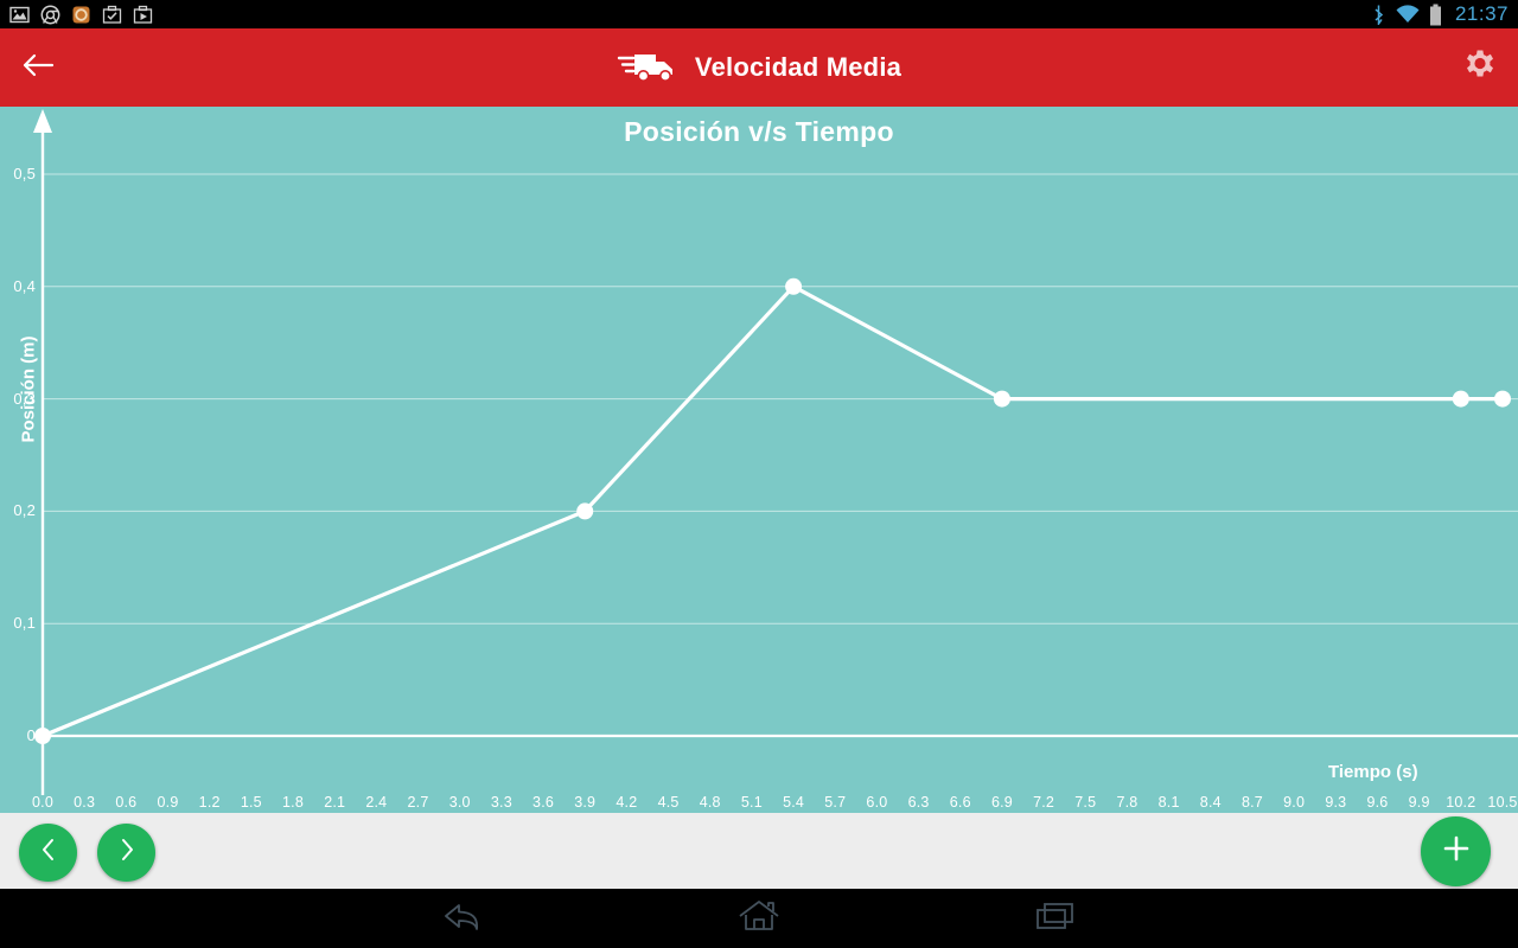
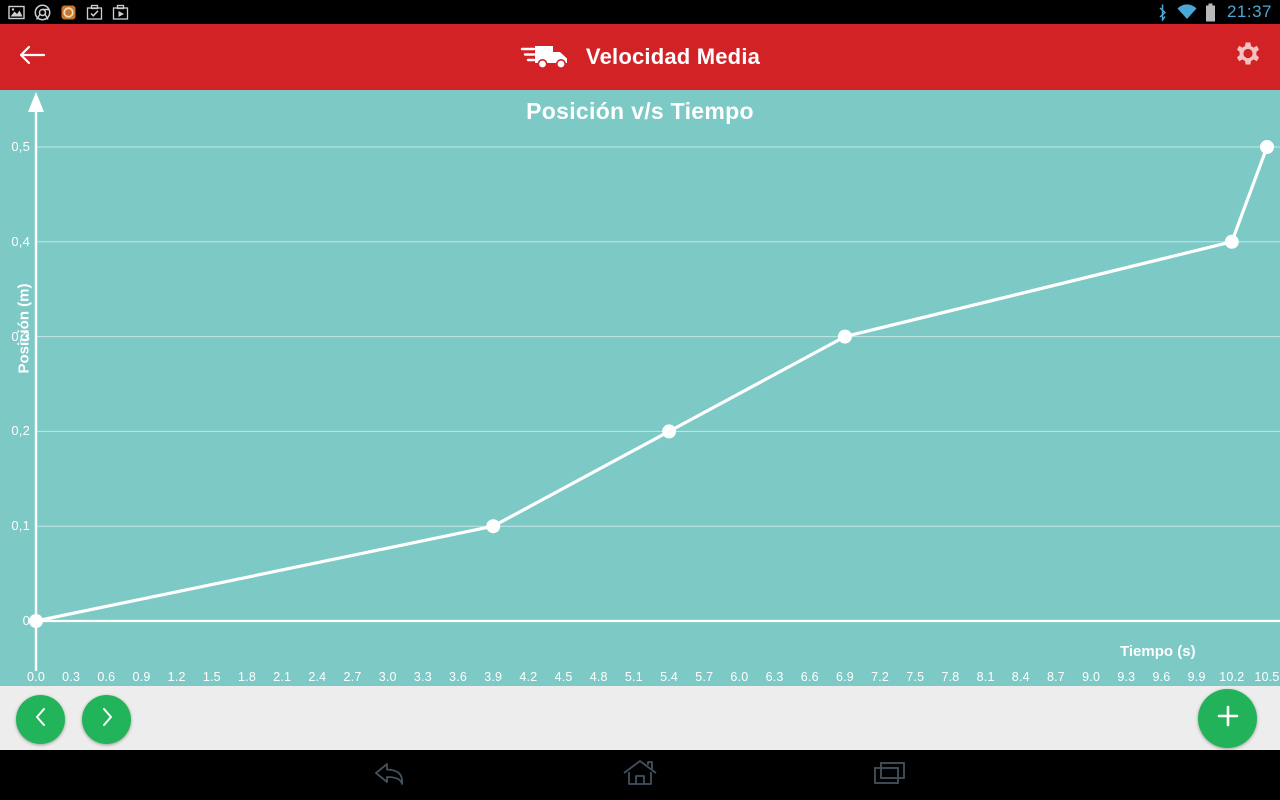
3.9: 0,2 -> 0,1
5.4: 0,4 -> 0,2
10.2: 0,3 -> 0,4
10.5: 0,3 -> 0,5
